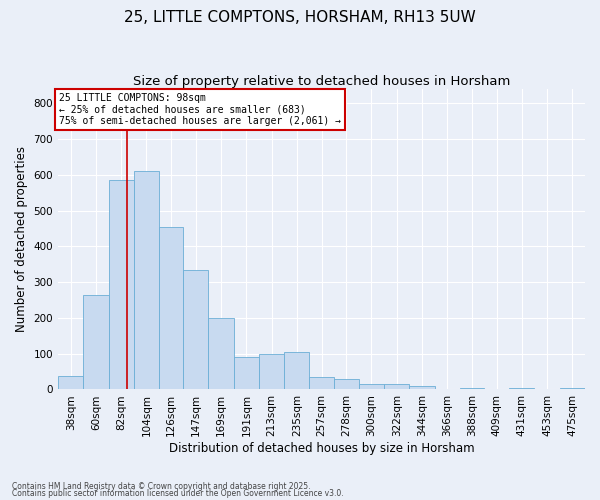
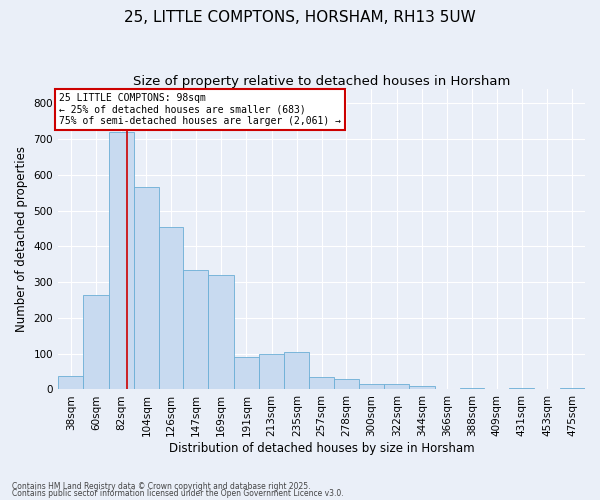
82sqm: 585 -> 720
104sqm: 610 -> 565
169sqm: 200 -> 320
